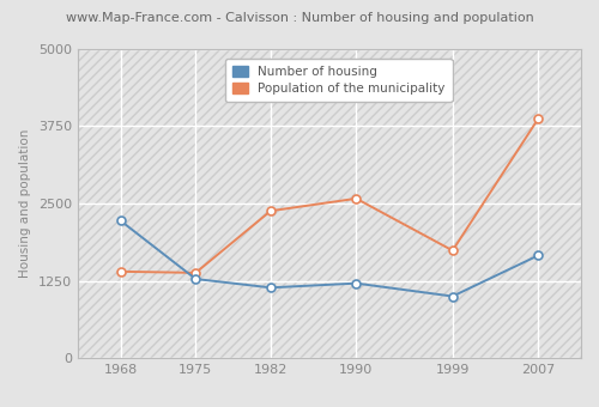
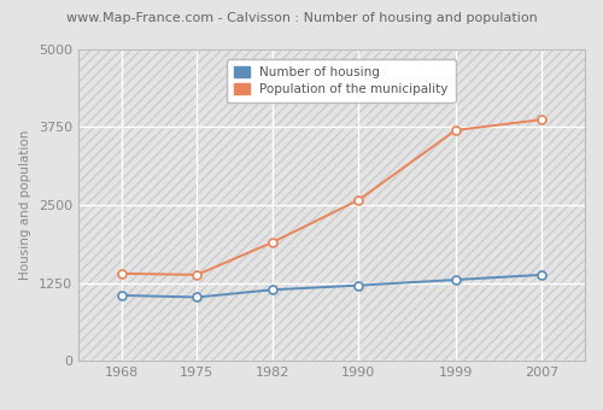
Number of housing/1968: 2220 -> 1050
Number of housing/1975: 1280 -> 1020
Population of the municipality/1982: 2380 -> 1900
Number of housing/1999: 1000 -> 1300
Population of the municipality/1999: 1740 -> 3700
Number of housing/2007: 1660 -> 1380
